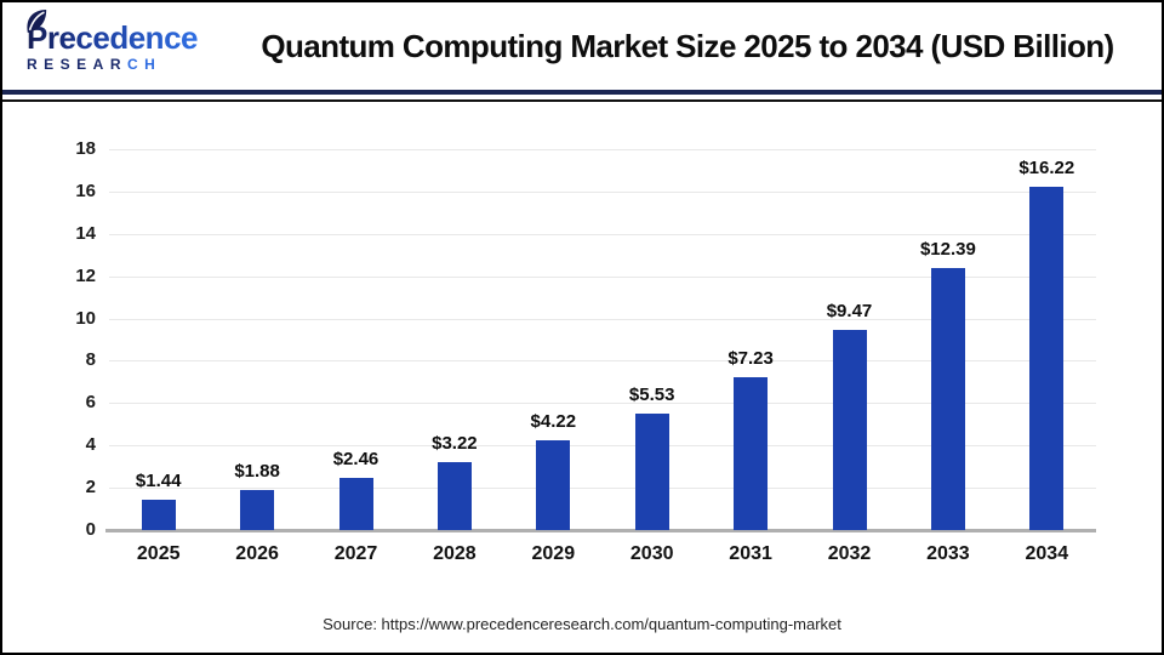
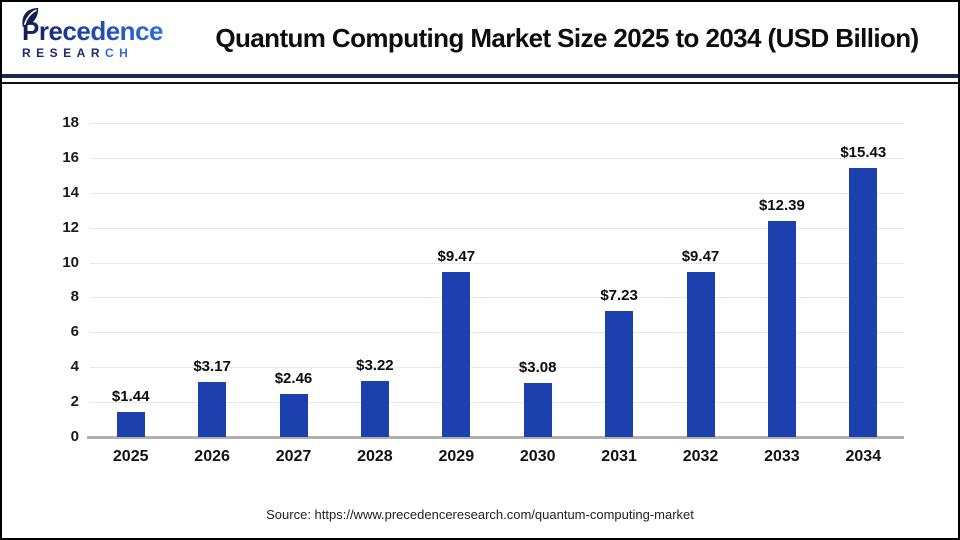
2026: $1.88 -> $3.17
2029: $4.22 -> $9.47
2030: $5.53 -> $3.08
2034: $16.22 -> $15.43
